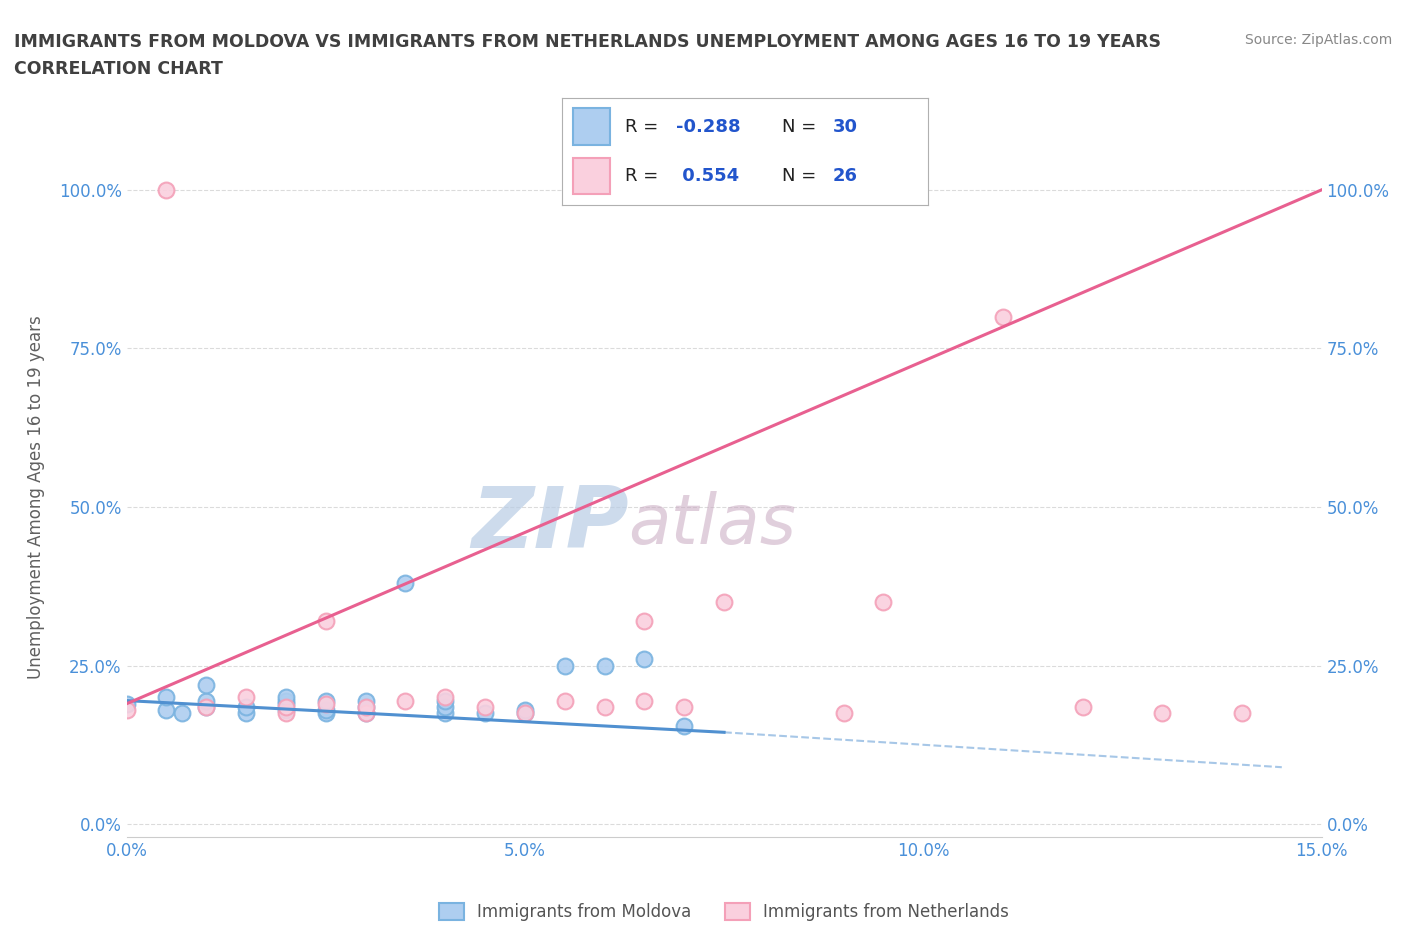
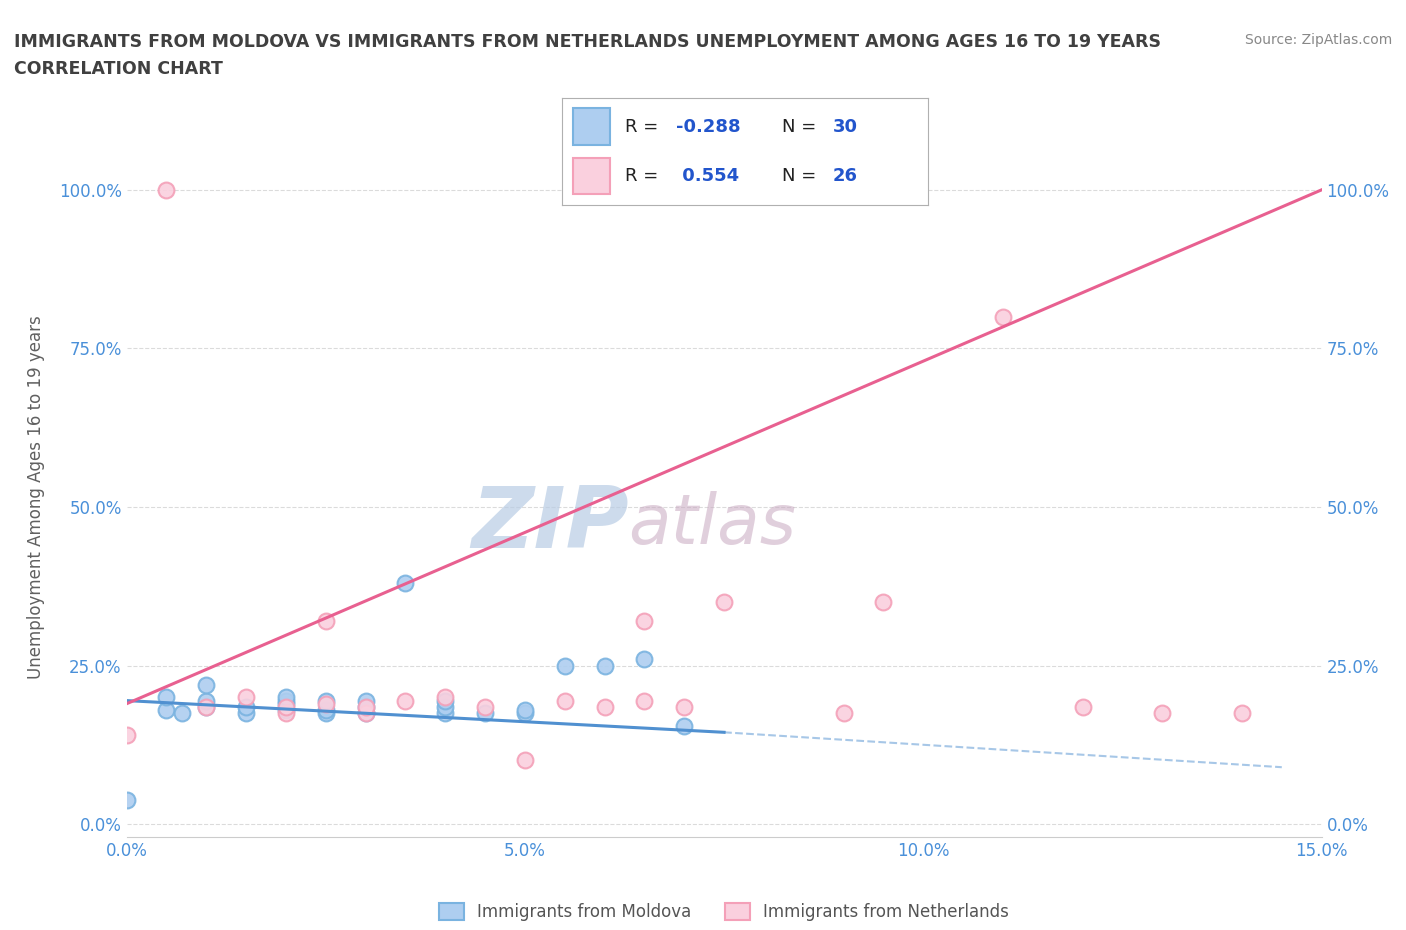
Immigrants from Moldova/0.0%: 19.0% -> 3.8%
Immigrants from Netherlands/0.0%: 18.0% -> 14.0%
Immigrants from Netherlands/5.0%: 17.5% -> 10.2%
